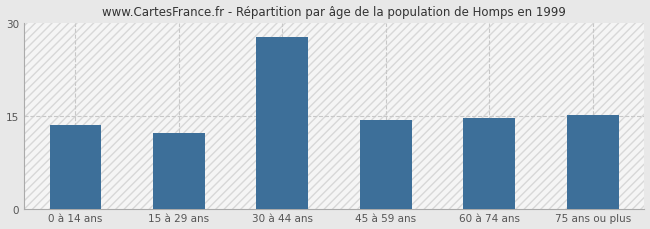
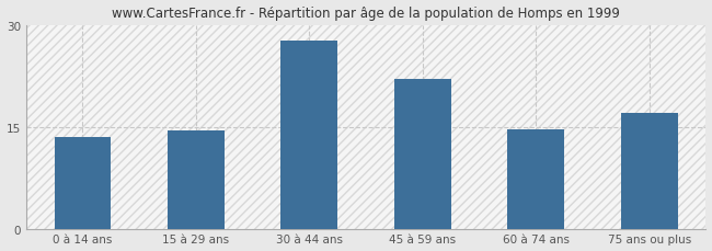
15 à 29 ans: 12.2 -> 14.4
45 à 59 ans: 14.3 -> 22.0
75 ans ou plus: 15.1 -> 17.0
